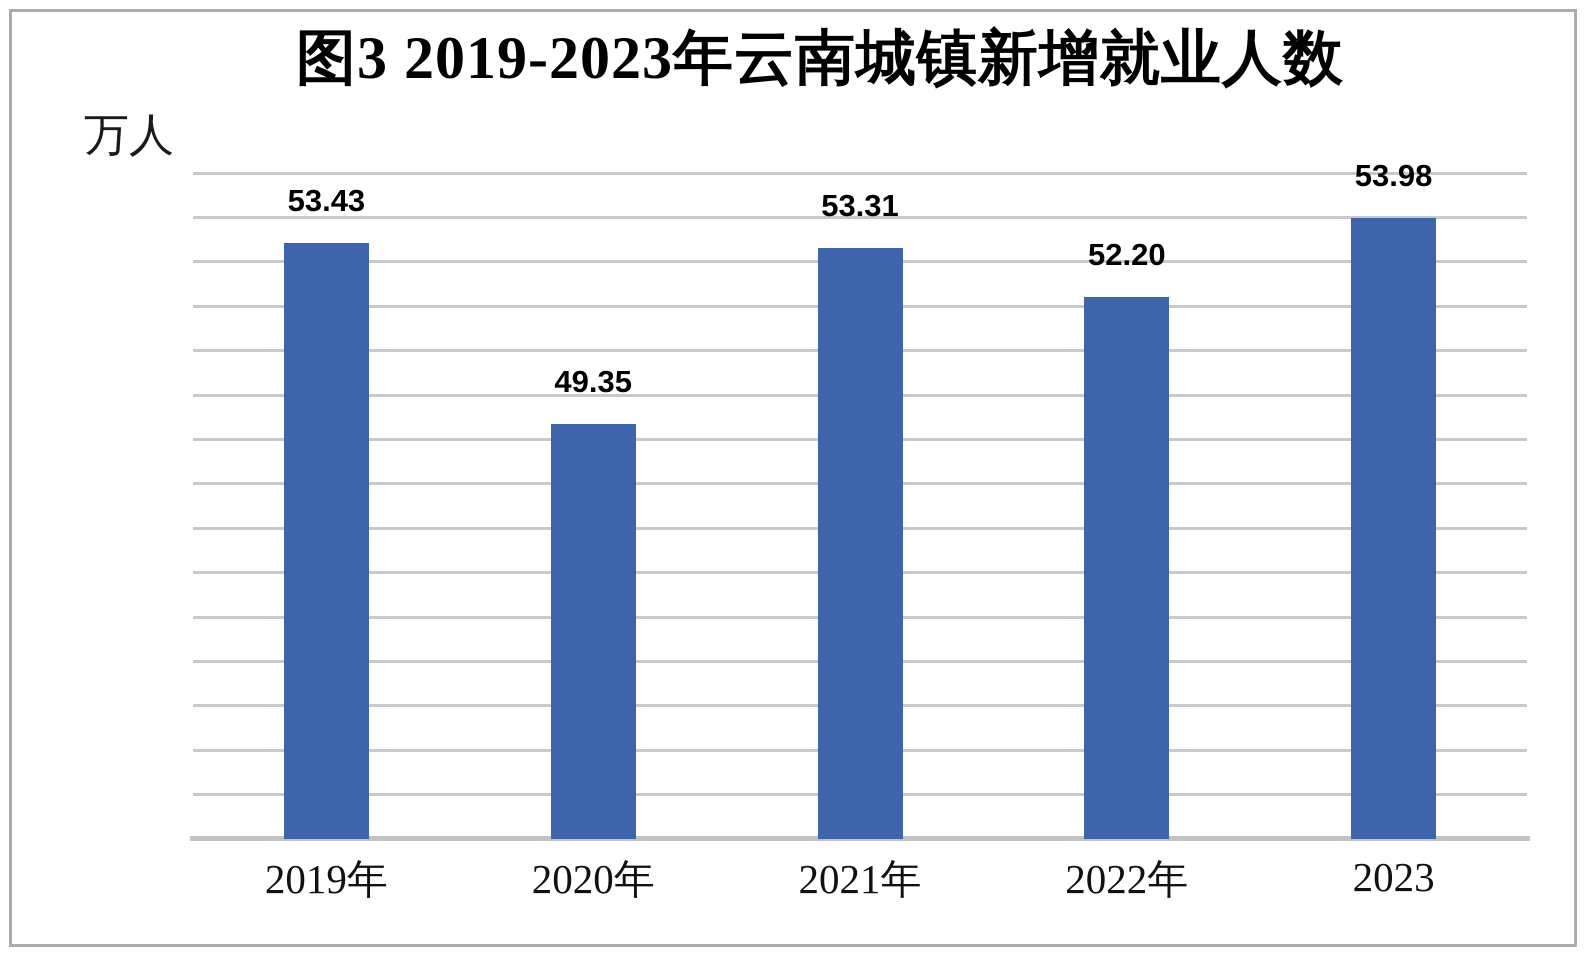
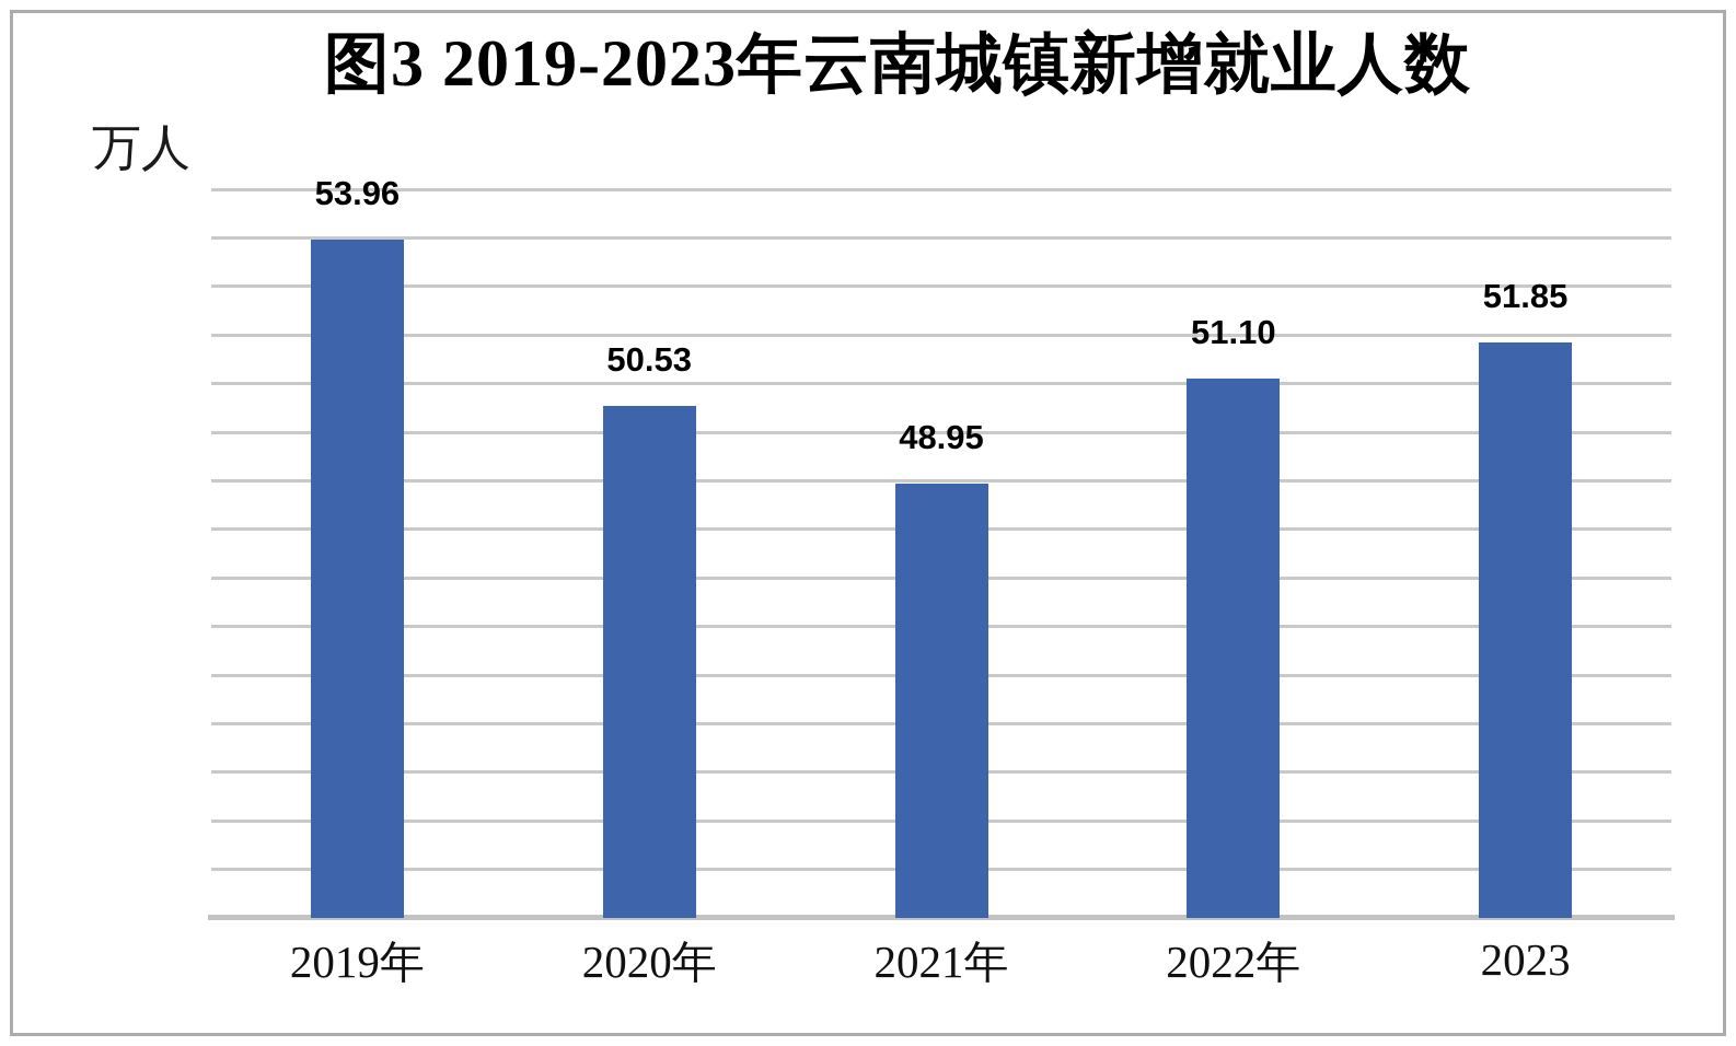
2019年: 53.43 -> 53.96
2020年: 49.35 -> 50.53
2021年: 53.31 -> 48.95
2022年: 52.20 -> 51.10
2023: 53.98 -> 51.85
